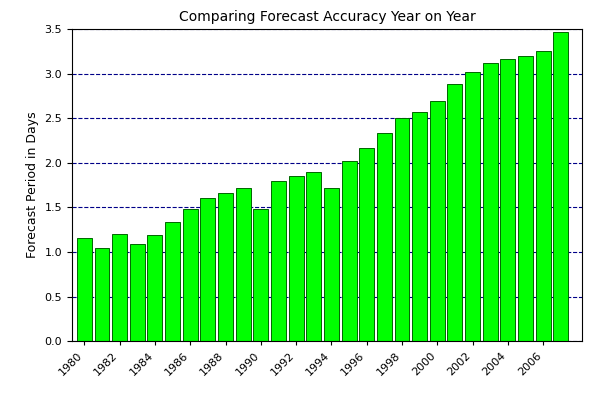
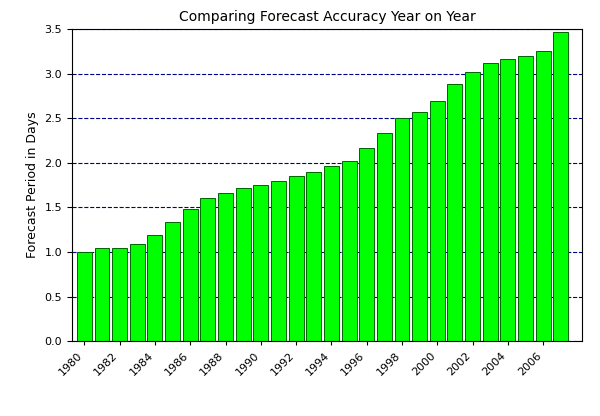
1980: 1.16 -> 1.00
1982: 1.20 -> 1.05
1990: 1.48 -> 1.75
1994: 1.72 -> 1.97
